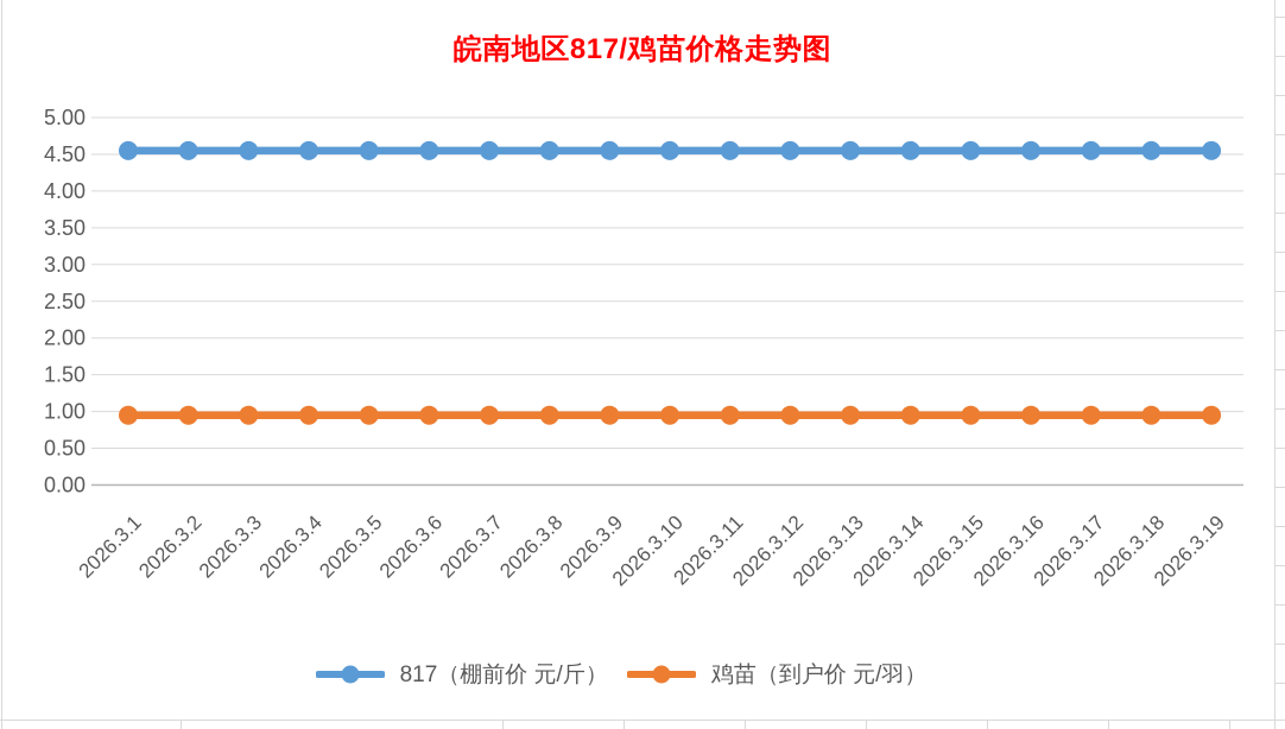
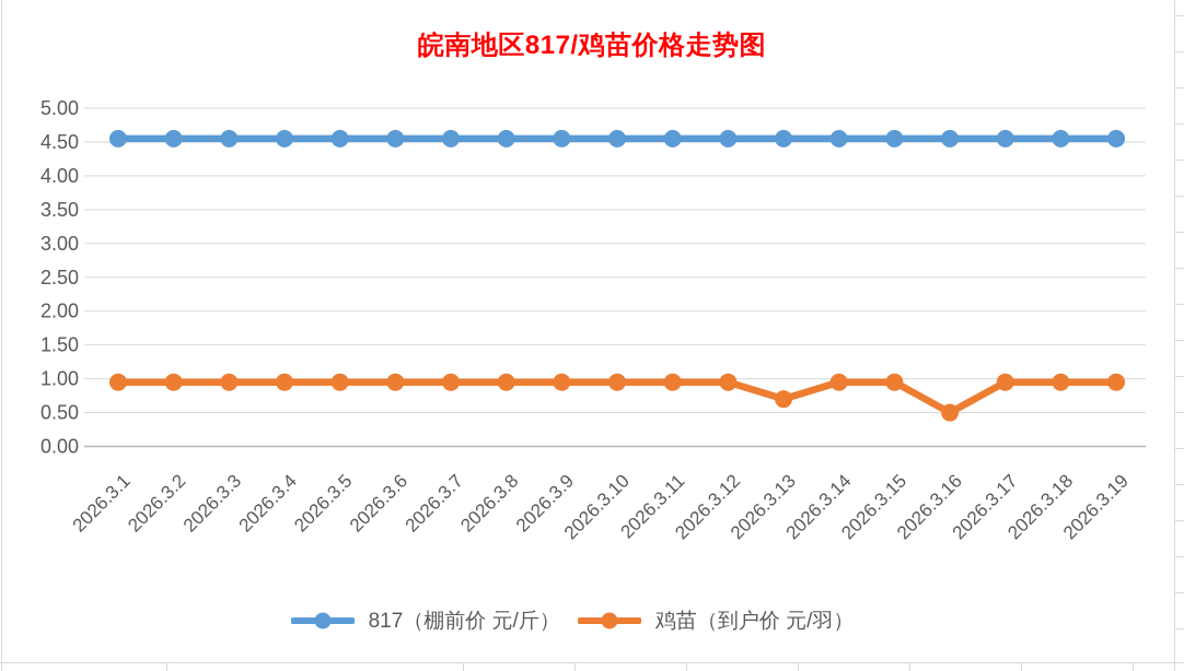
鸡苗（到户价 元/羽）/2026.3.13: 0.9 -> 0.7
鸡苗（到户价 元/羽）/2026.3.16: 0.9 -> 0.5
